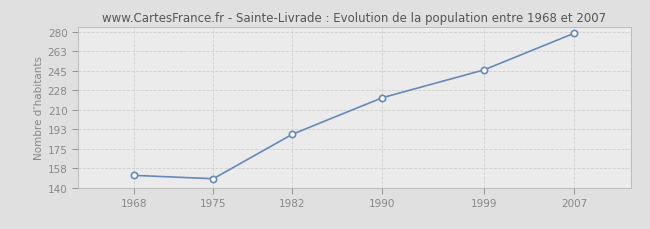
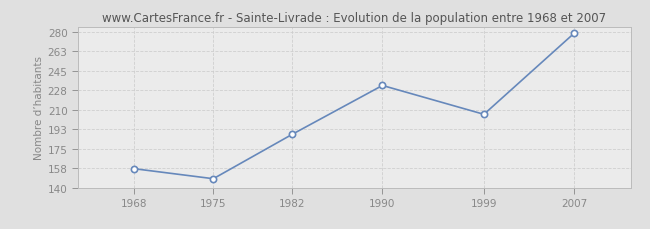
1968: 151 -> 157
1990: 221 -> 232
1999: 246 -> 206
